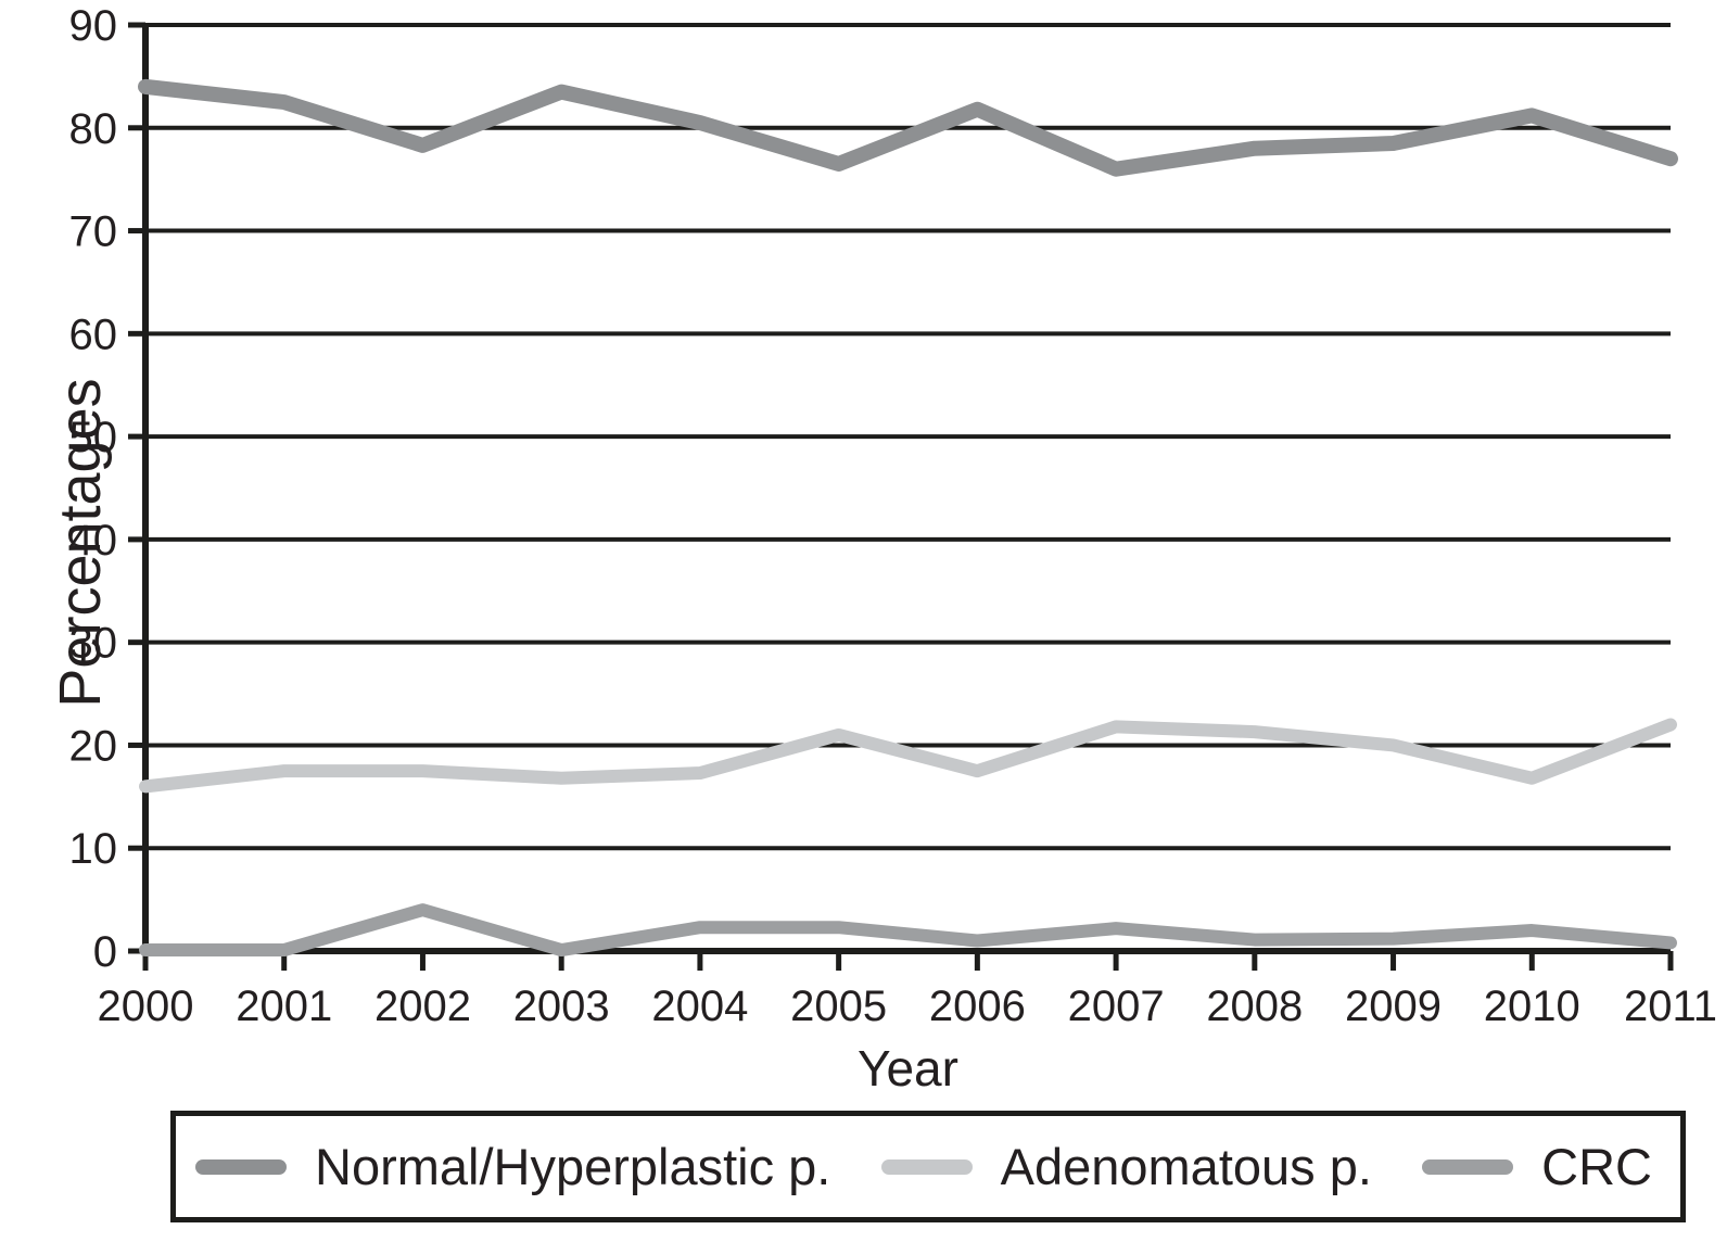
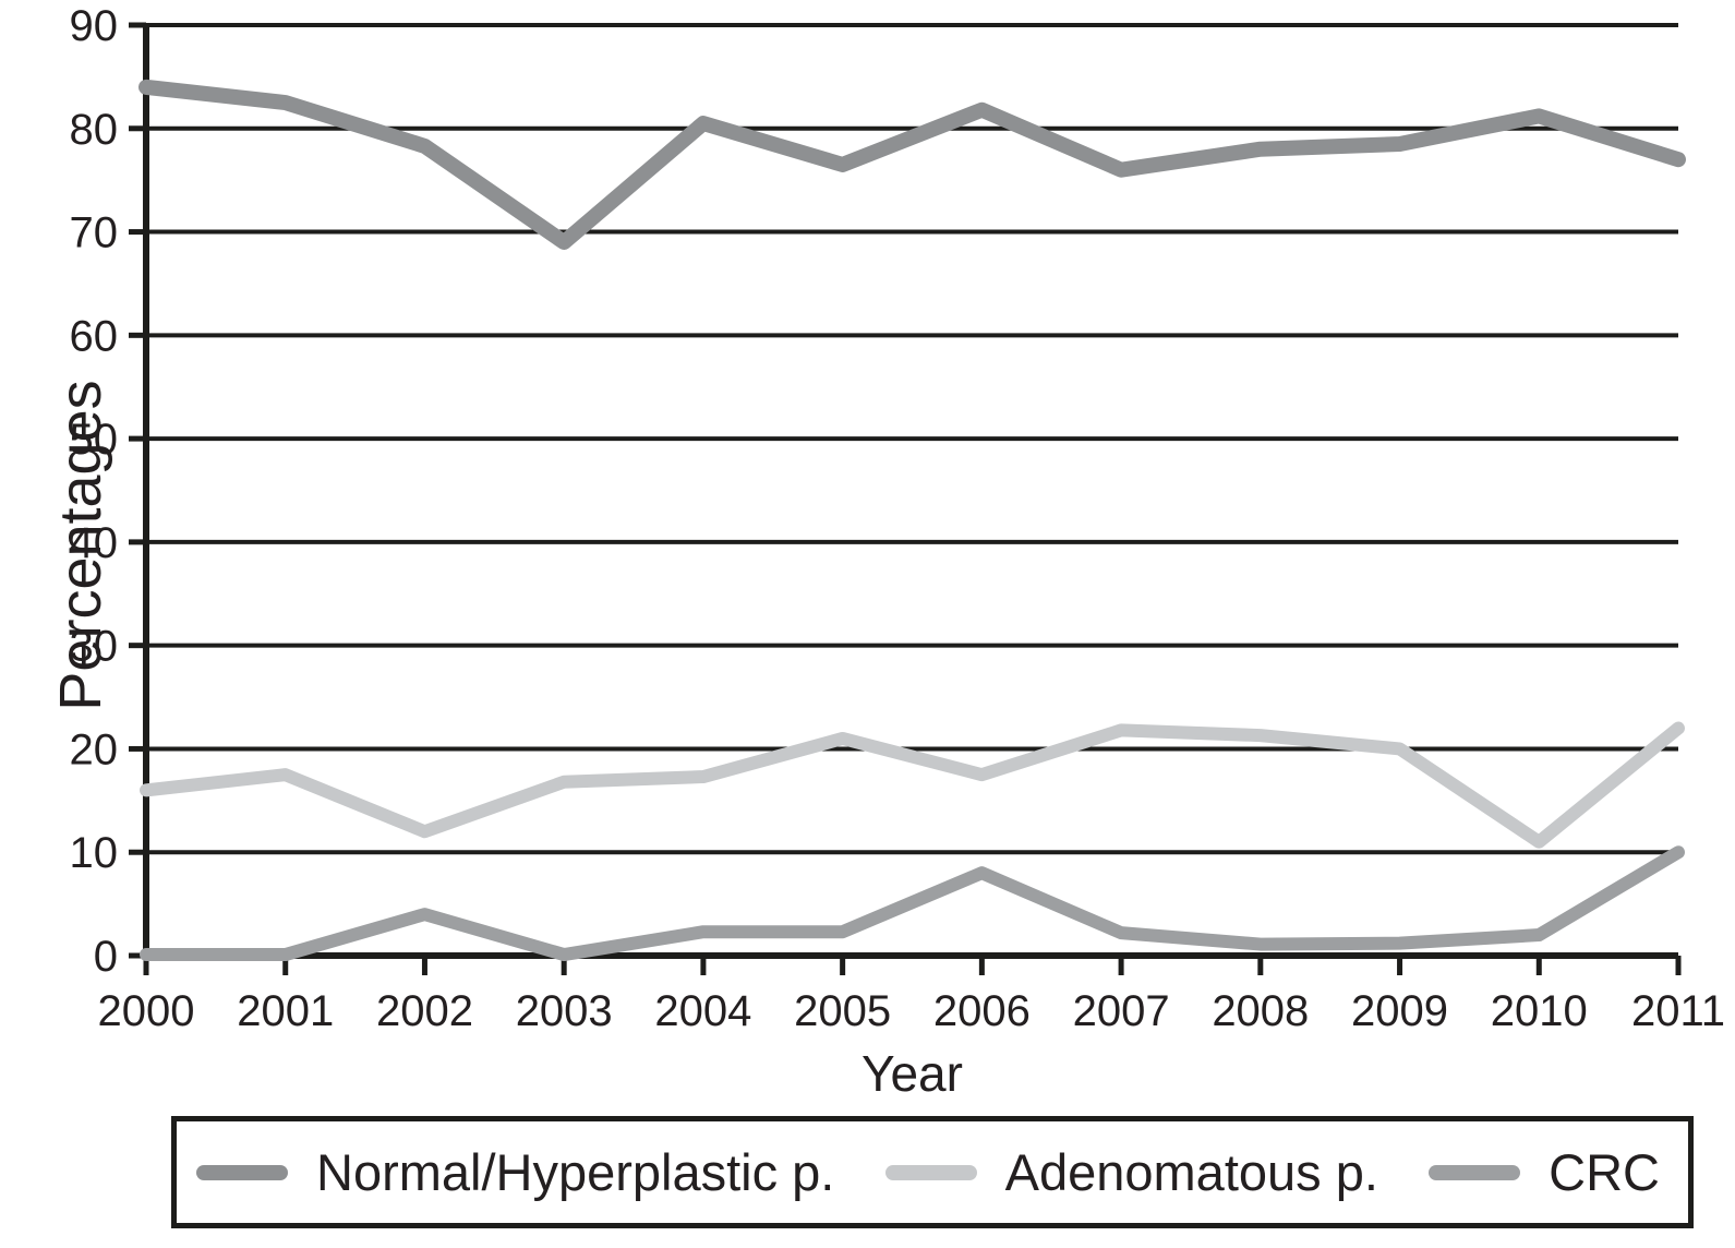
Adenomatous p./2002: 18 -> 12
Normal/Hyperplastic p./2003: 84 -> 69
CRC/2006: 1 -> 8
Adenomatous p./2010: 17 -> 11
CRC/2011: 1 -> 10
